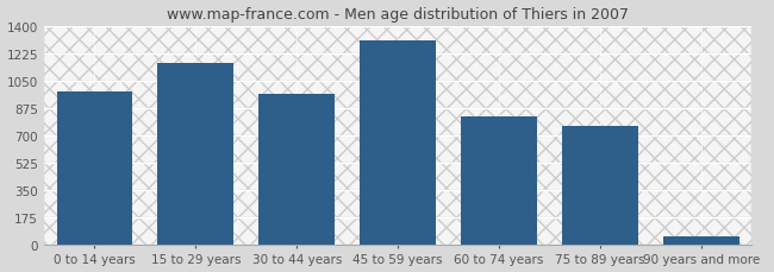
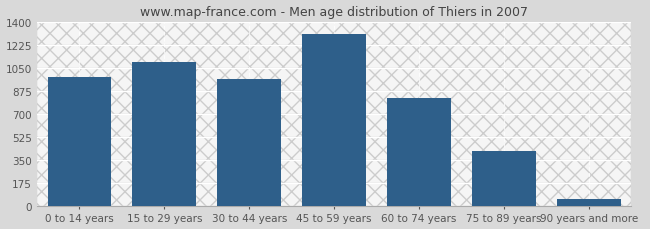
15 to 29 years: 1160 -> 1090
75 to 89 years: 760 -> 420
